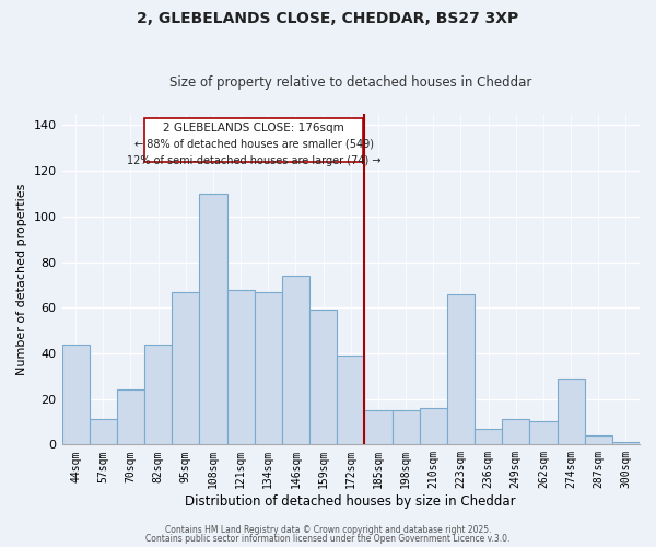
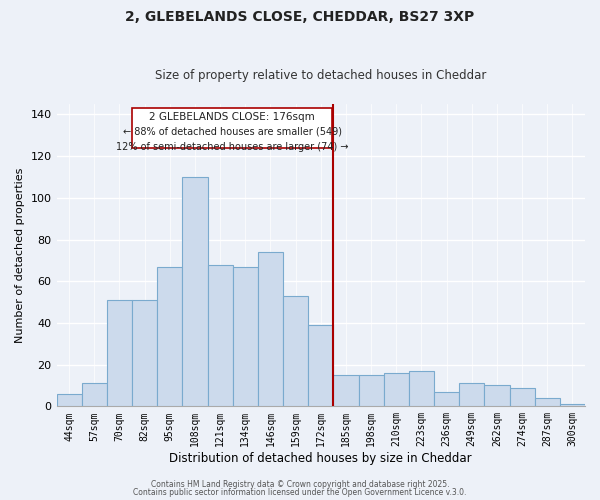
44sqm: 44 -> 6
70sqm: 24 -> 51
82sqm: 44 -> 51
159sqm: 59 -> 53
223sqm: 66 -> 17
274sqm: 29 -> 9
